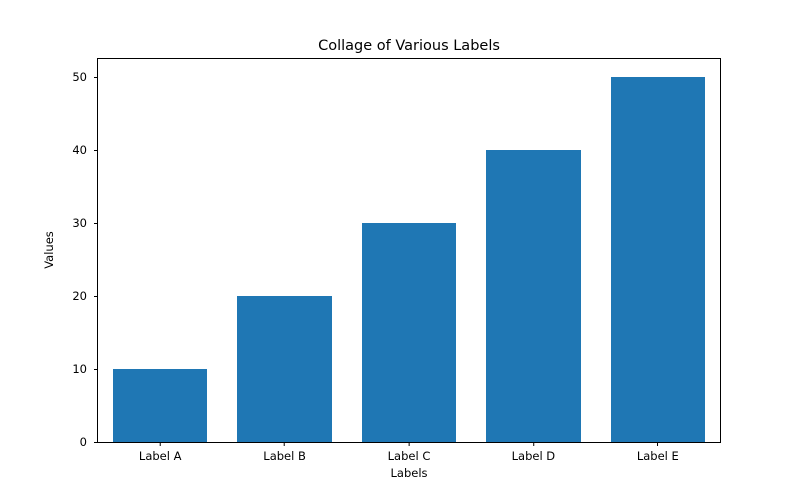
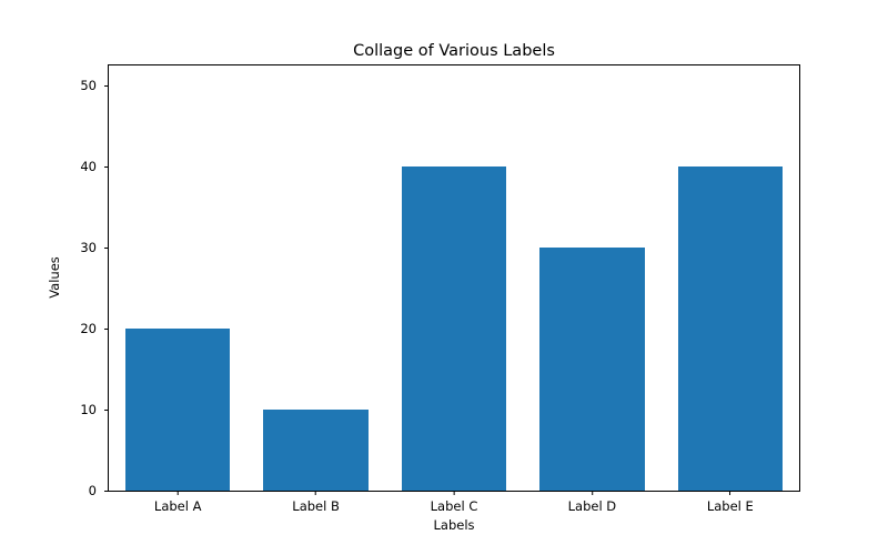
Label A: 10 -> 20
Label B: 20 -> 10
Label C: 30 -> 40
Label D: 40 -> 30
Label E: 50 -> 40
